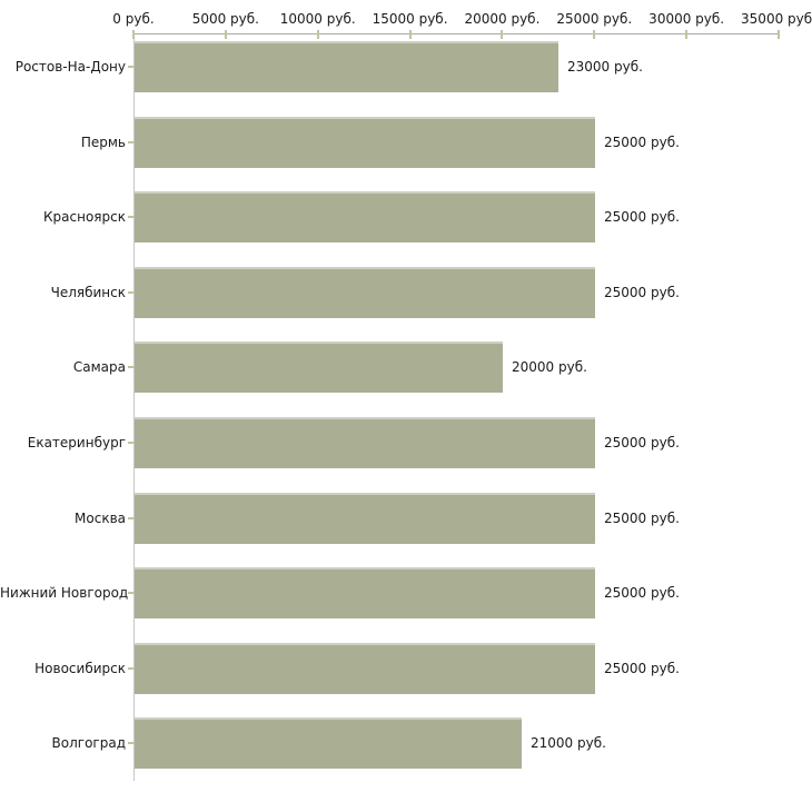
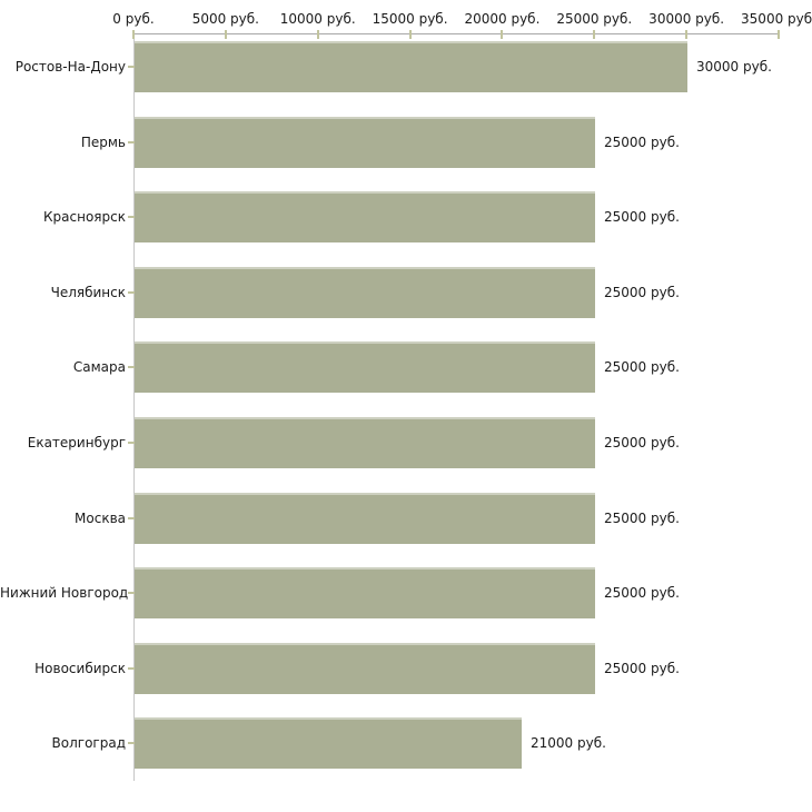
Ростов-На-Дону: 23000 -> 30000
Самара: 20000 -> 25000
